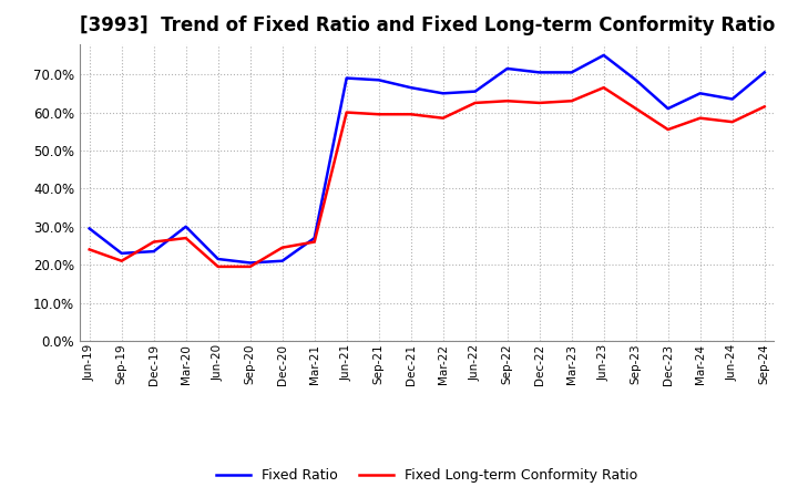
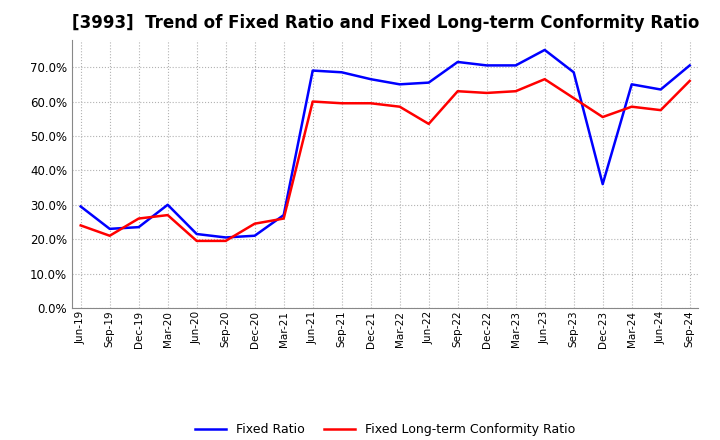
Fixed Long-term Conformity Ratio/Jun-22: 62.5% -> 53.5%
Fixed Ratio/Dec-23: 61.0% -> 36.0%
Fixed Long-term Conformity Ratio/Sep-24: 61.5% -> 66.0%
